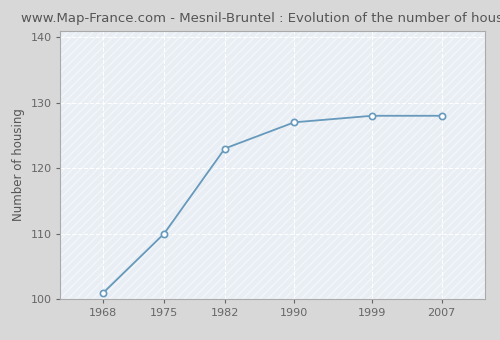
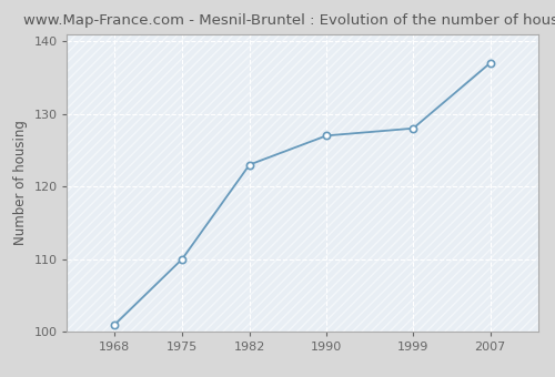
2007: 128 -> 137
